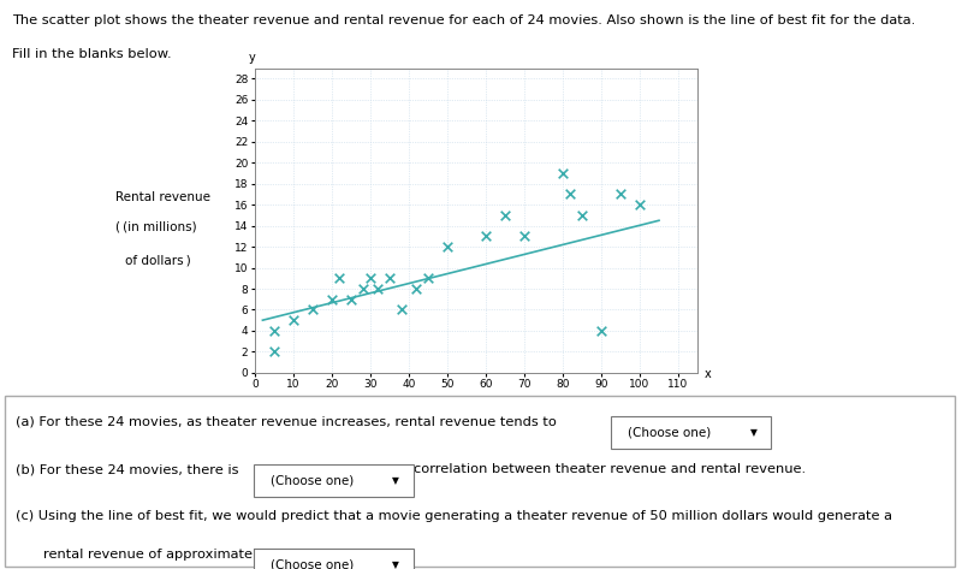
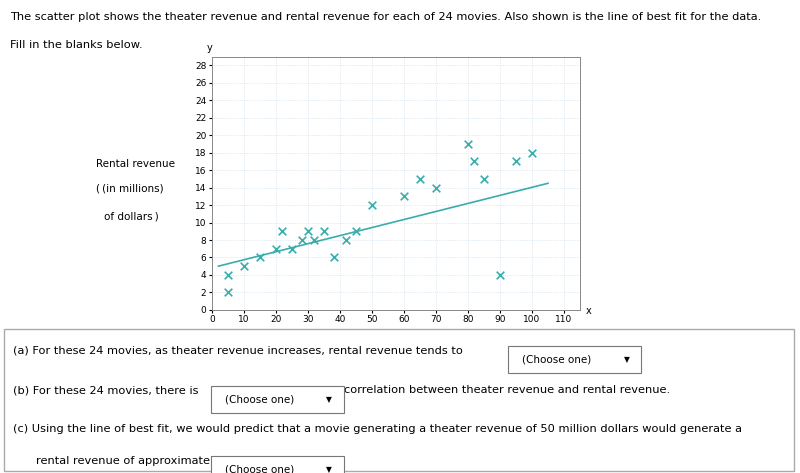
70: 13 -> 14
100: 16 -> 18
